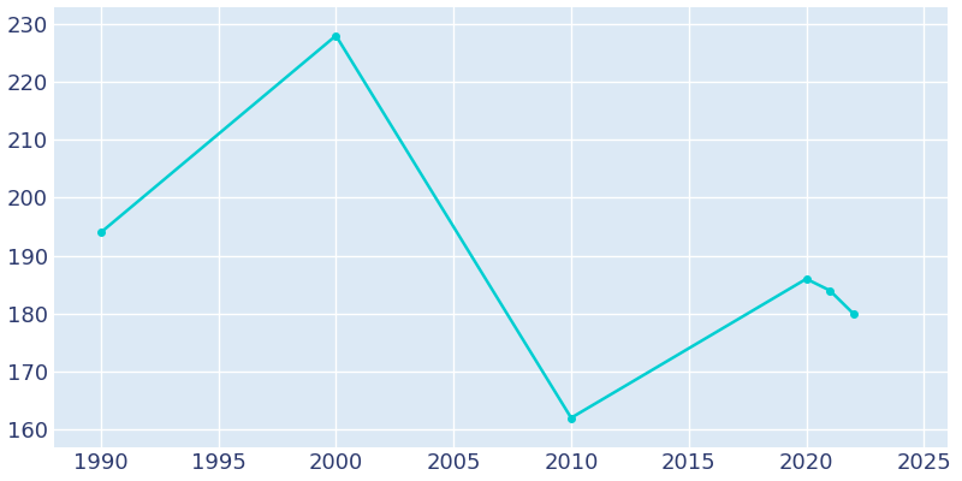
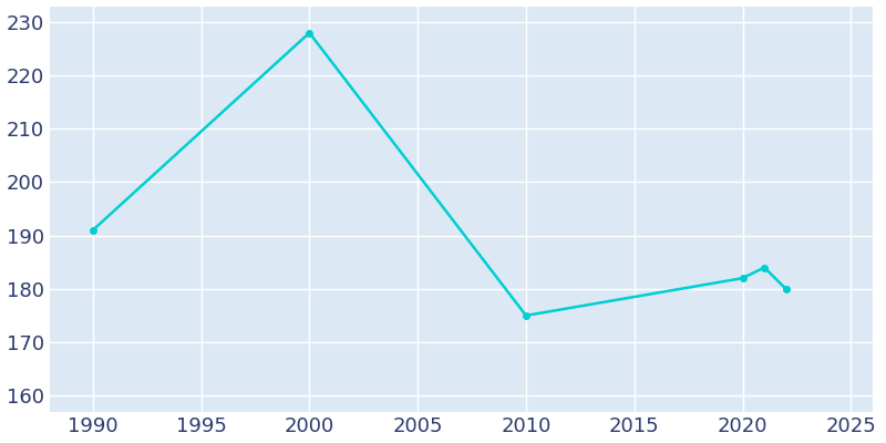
1990: 194 -> 191
2010: 162 -> 175
2020: 186 -> 182
